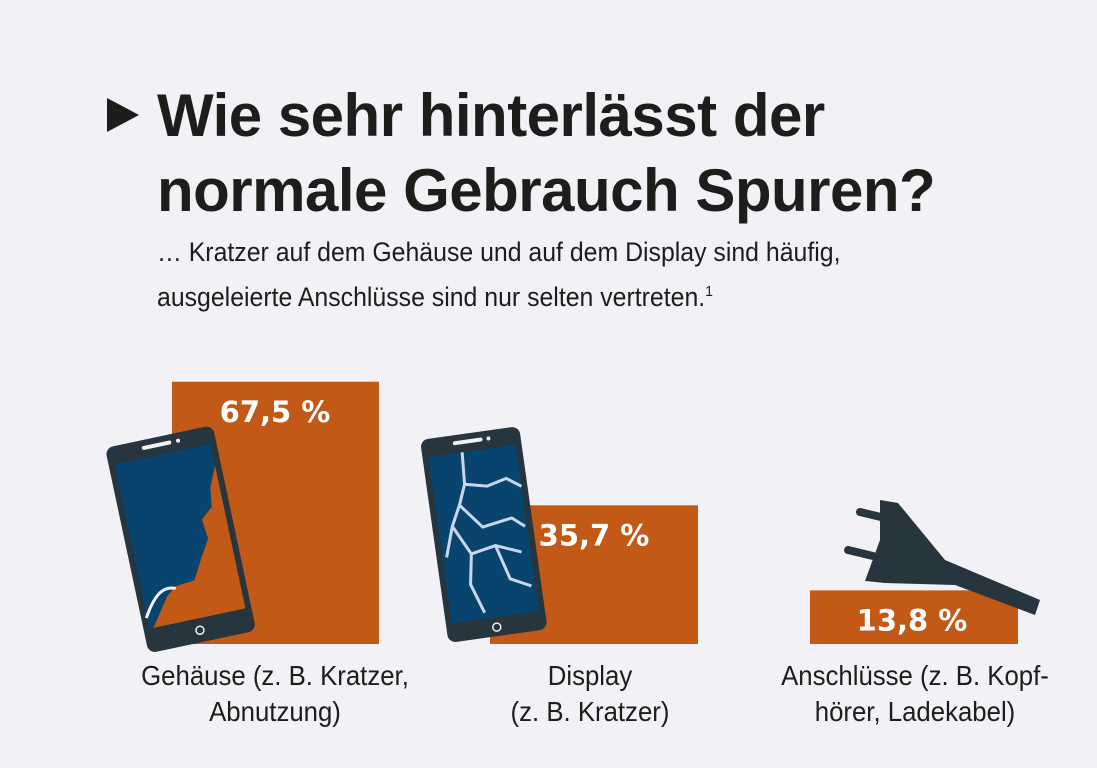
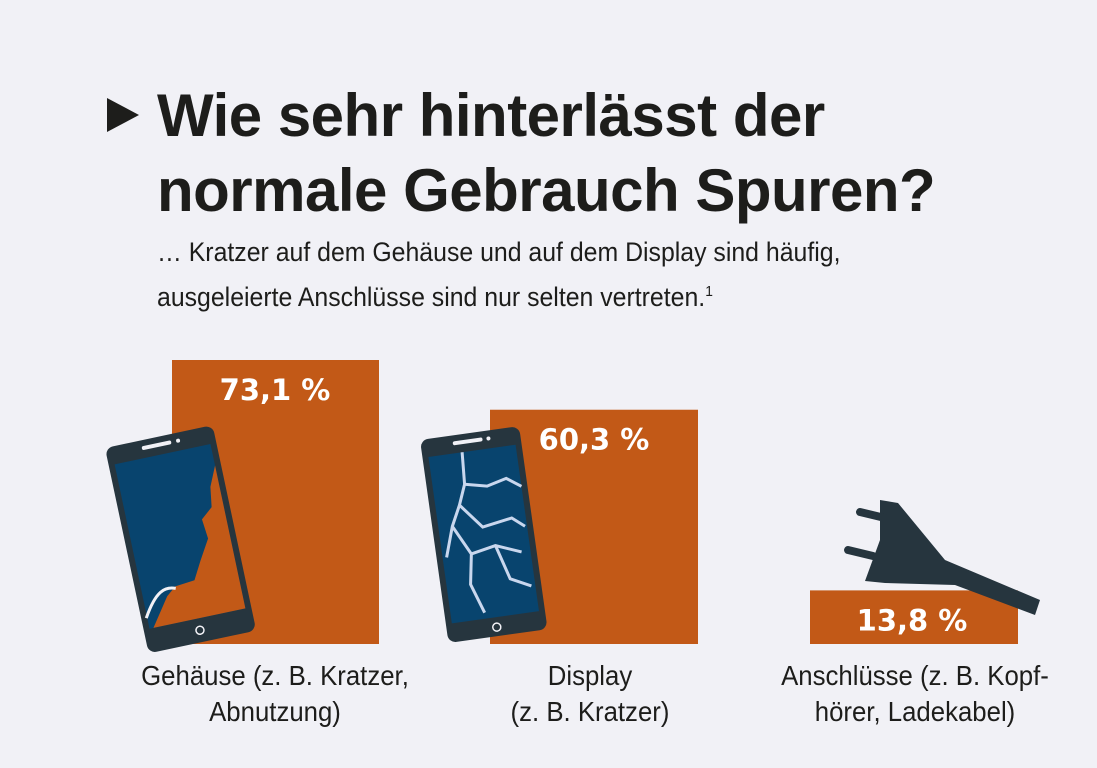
Gehäuse (z. B. Kratzer, Abnutzung): 67,5 -> 73,1
Display (z. B. Kratzer): 35,7 -> 60,3
